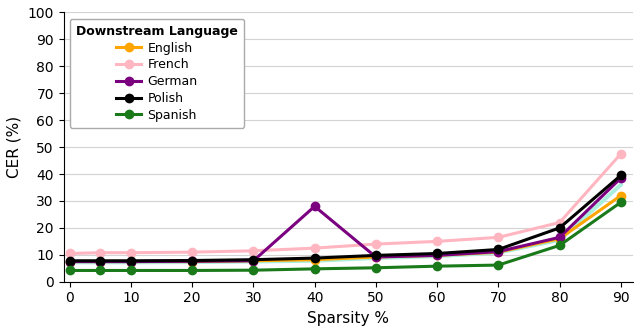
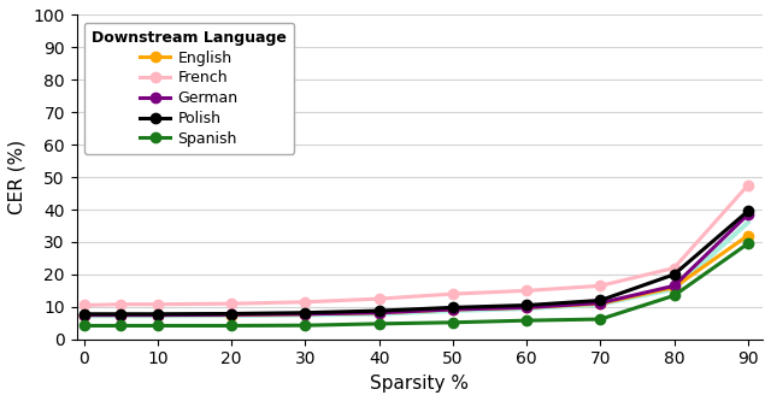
German/40: 28.0 -> 8.2
